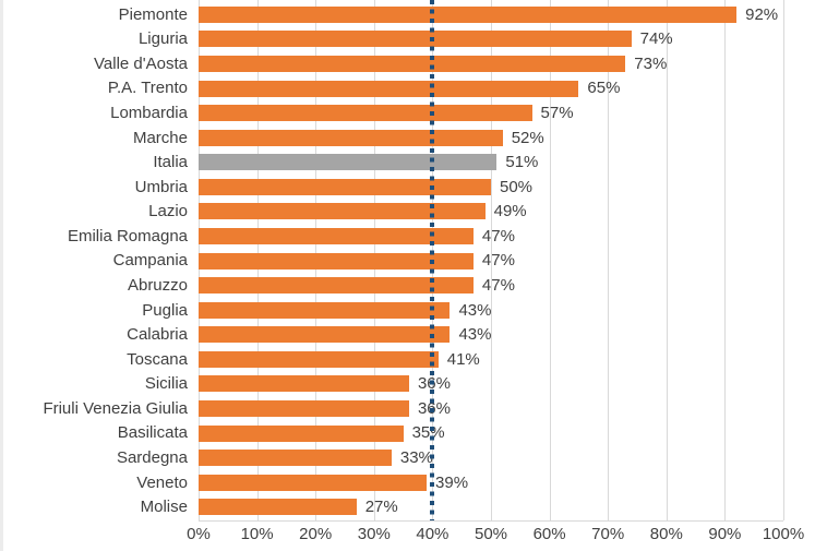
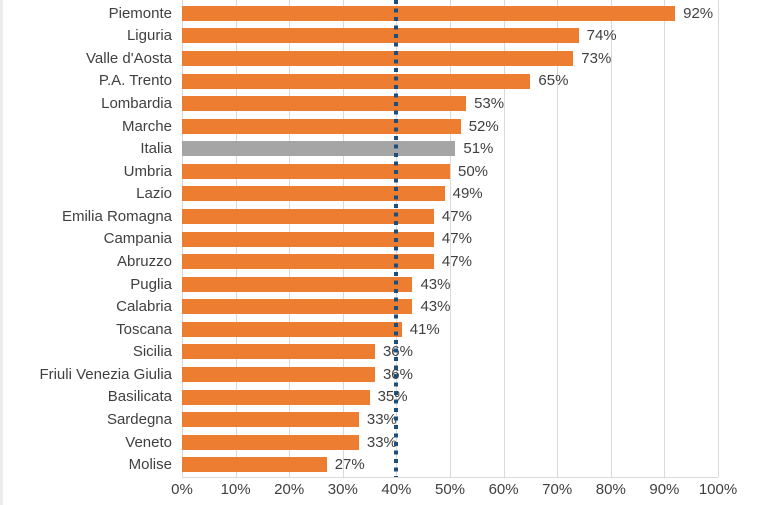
Lombardia: 57% -> 53%
Veneto: 39% -> 33%
